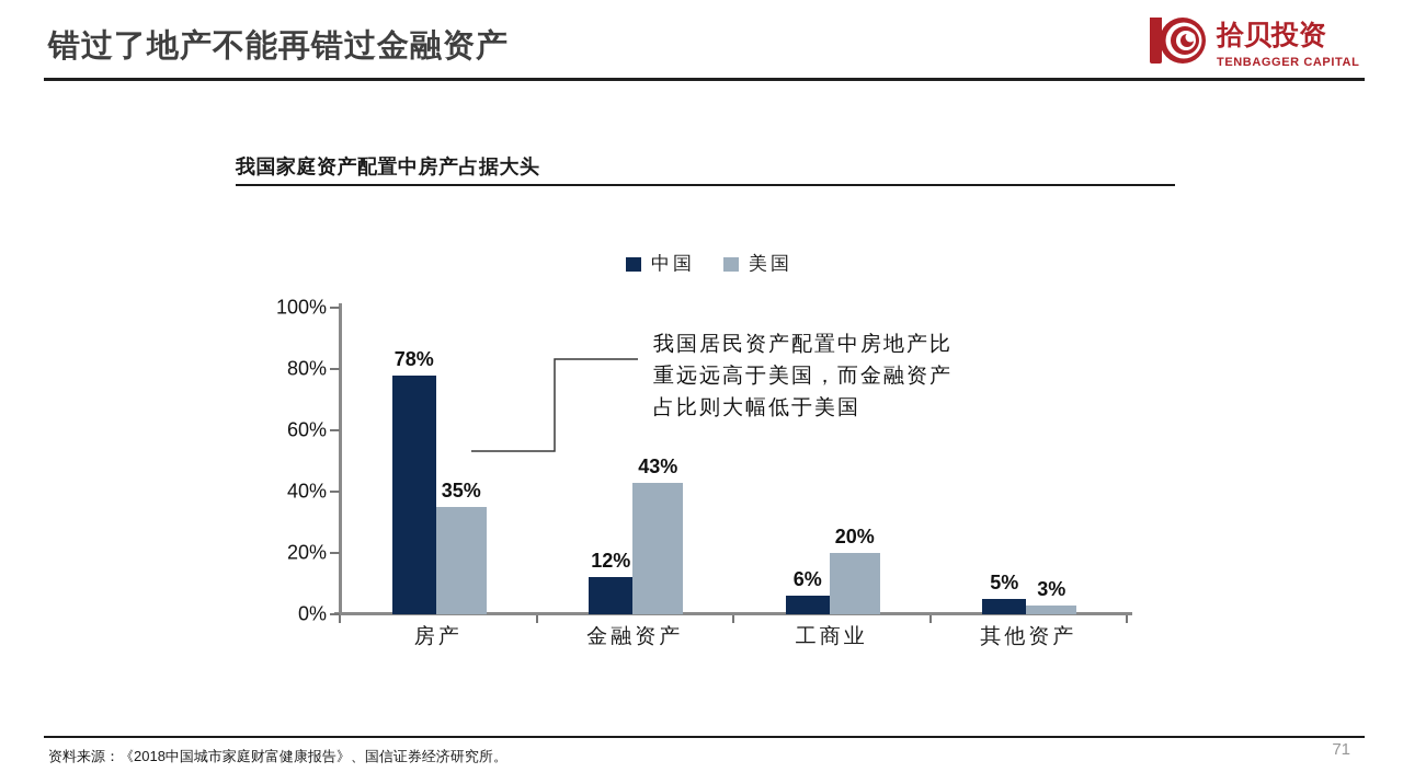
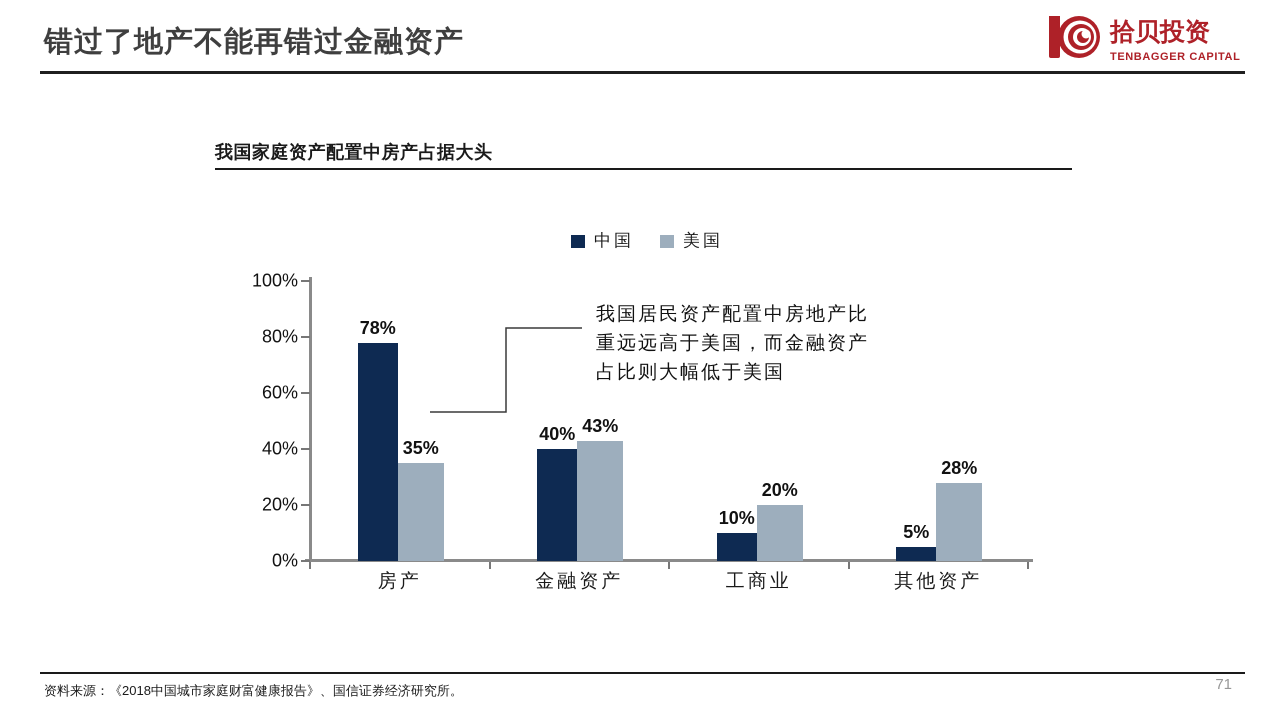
中国/金融资产: 12% -> 40%
中国/工商业: 6% -> 10%
美国/其他资产: 3% -> 28%
